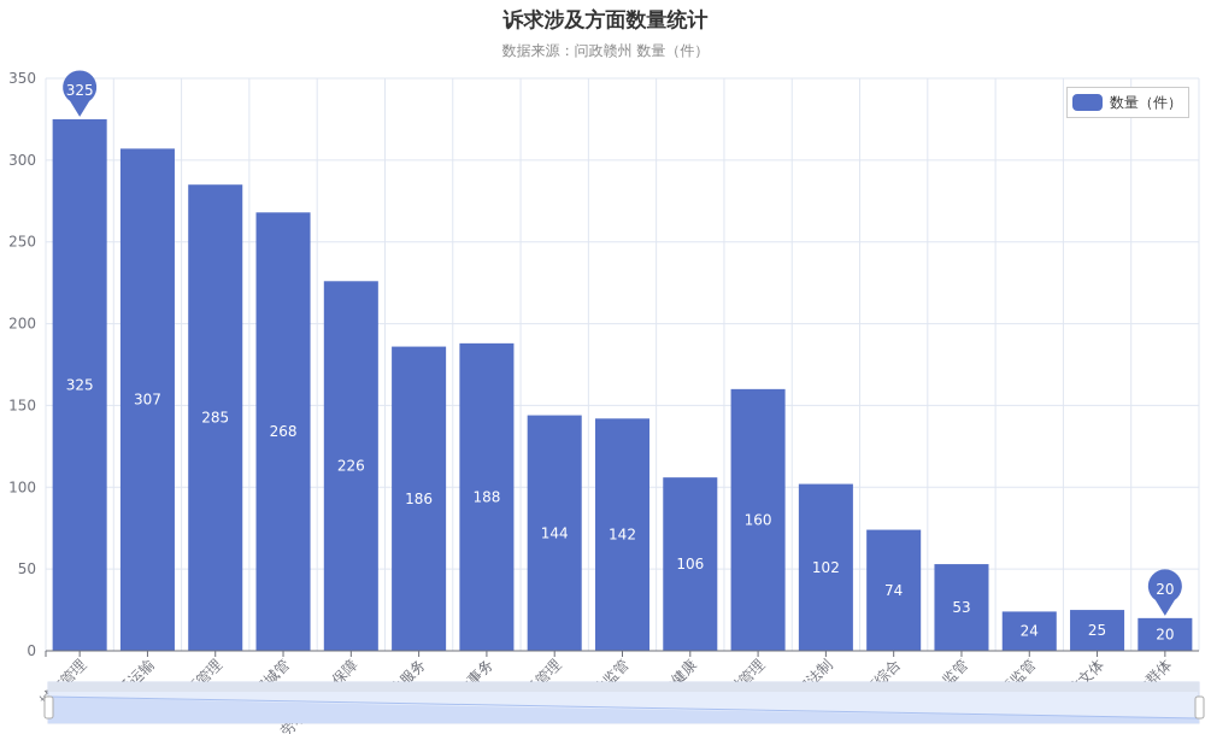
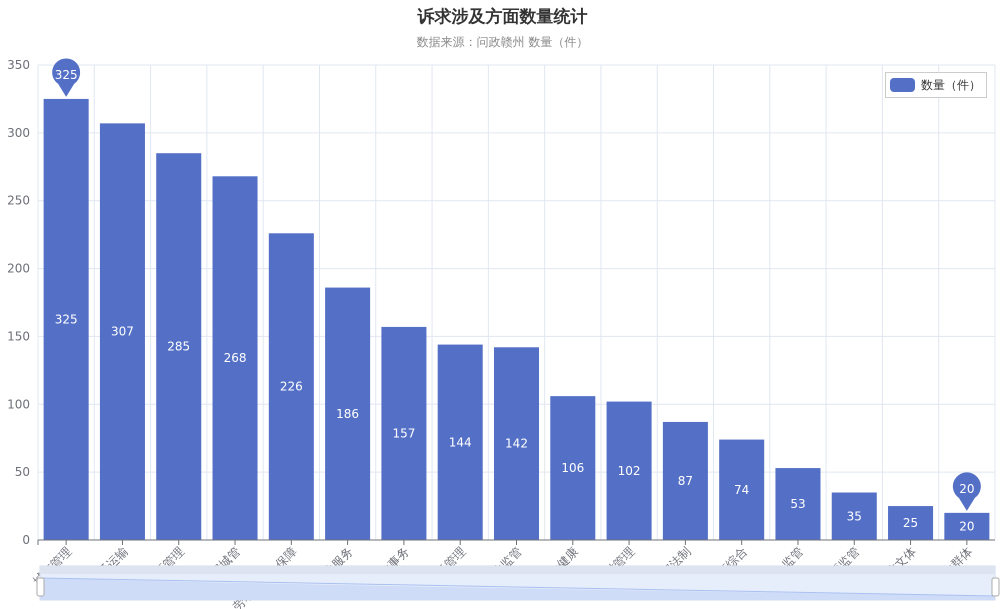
民政事务: 188 -> 157
农村管理: 160 -> 102
治安法制: 102 -> 87
资源监管: 24 -> 35
